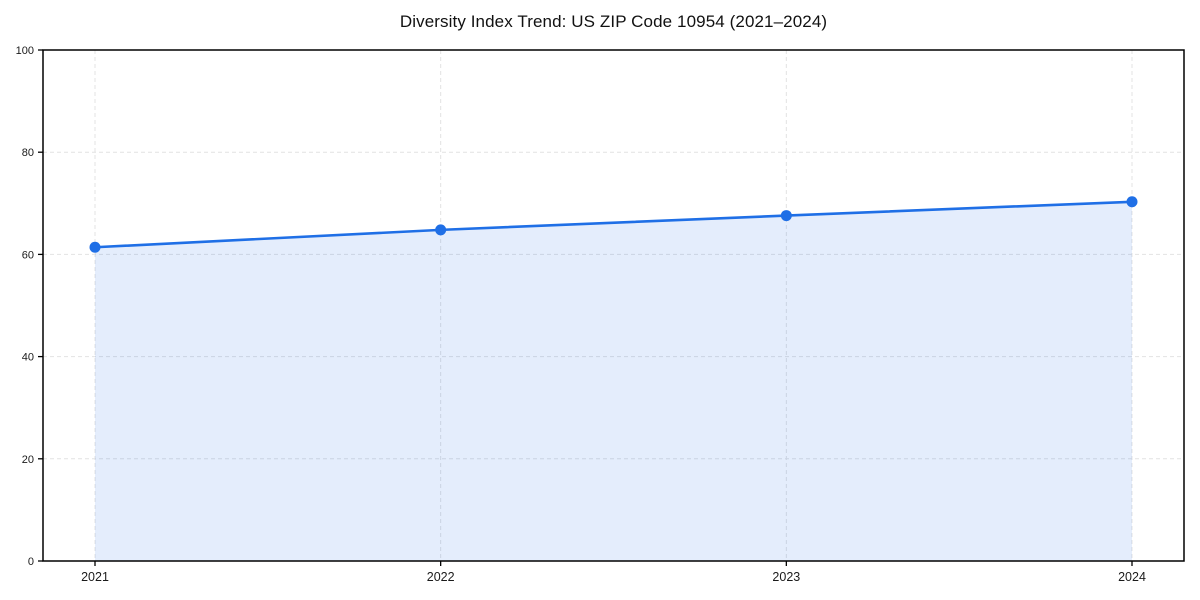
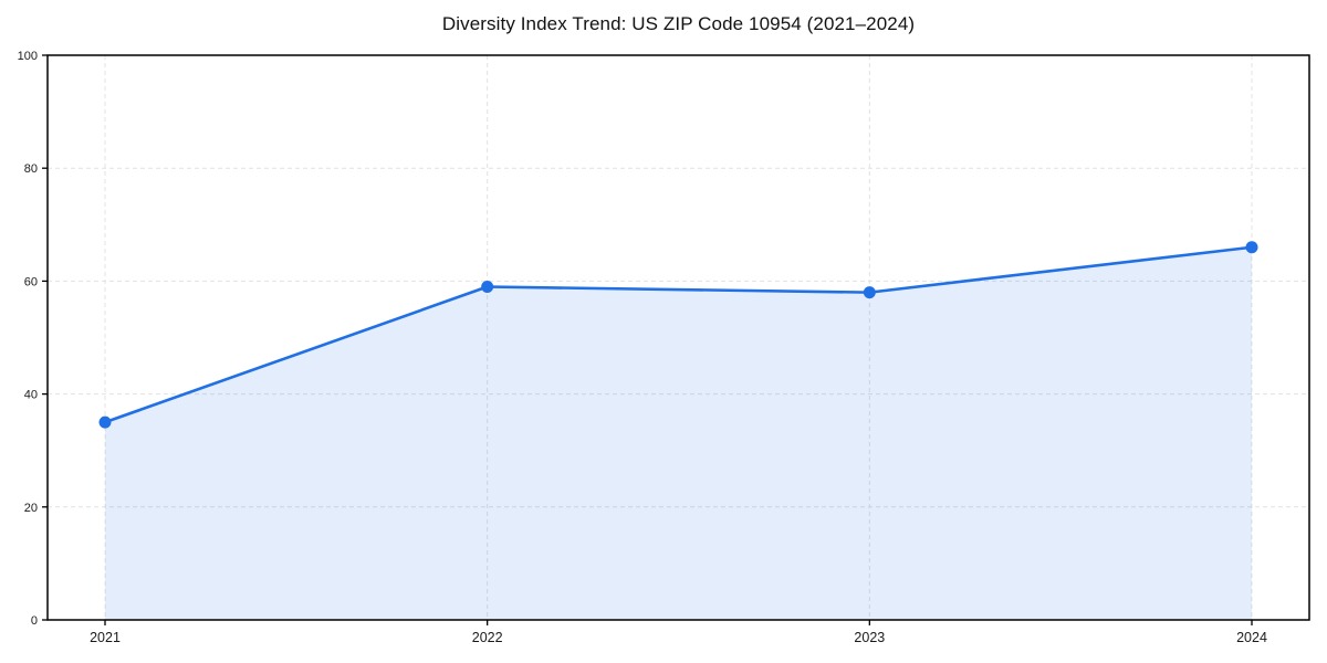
2021: 61 -> 35
2022: 65 -> 59
2023: 68 -> 58
2024: 70 -> 66
